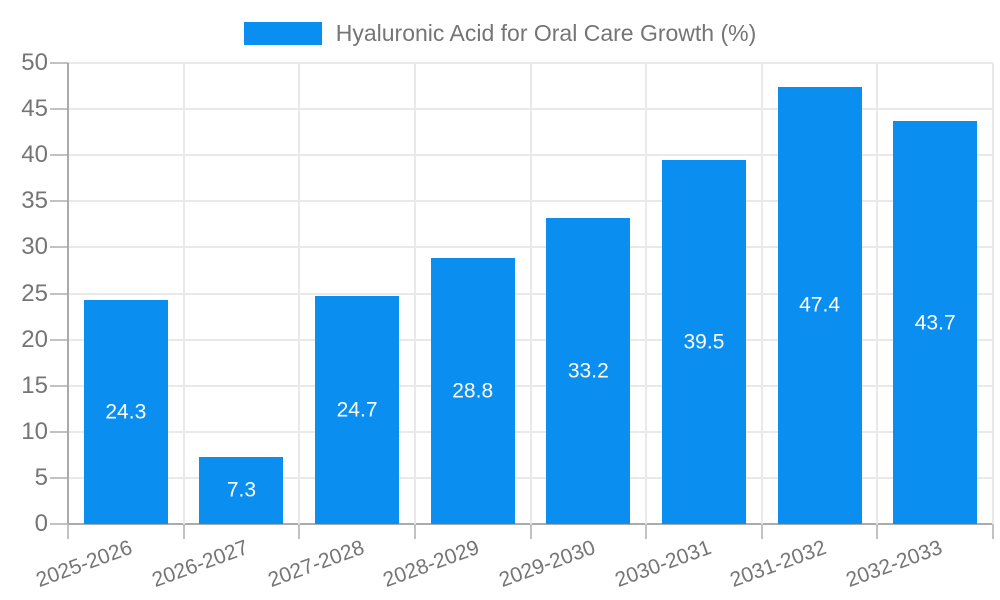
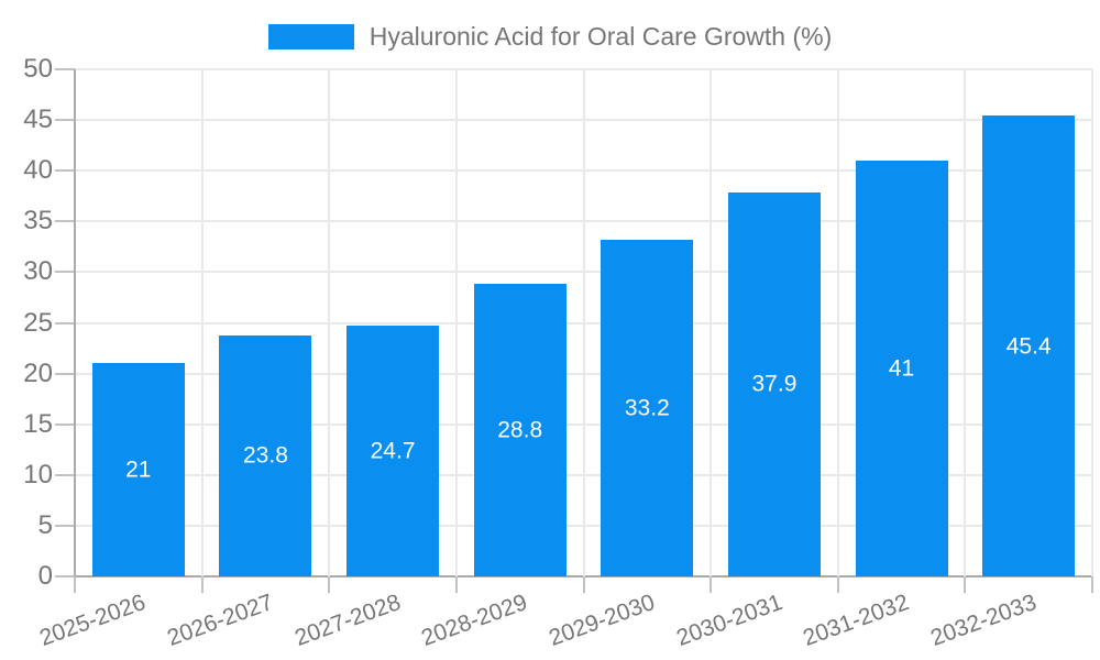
2025-2026: 24.3 -> 21
2026-2027: 7.3 -> 23.8
2030-2031: 39.5 -> 37.9
2031-2032: 47.4 -> 41
2032-2033: 43.7 -> 45.4
